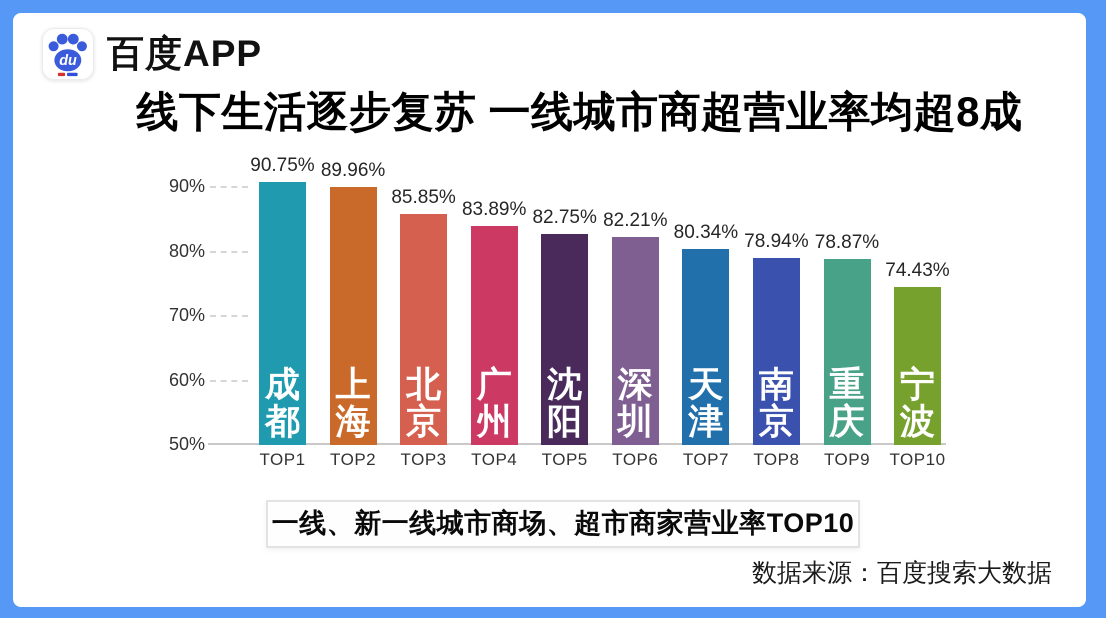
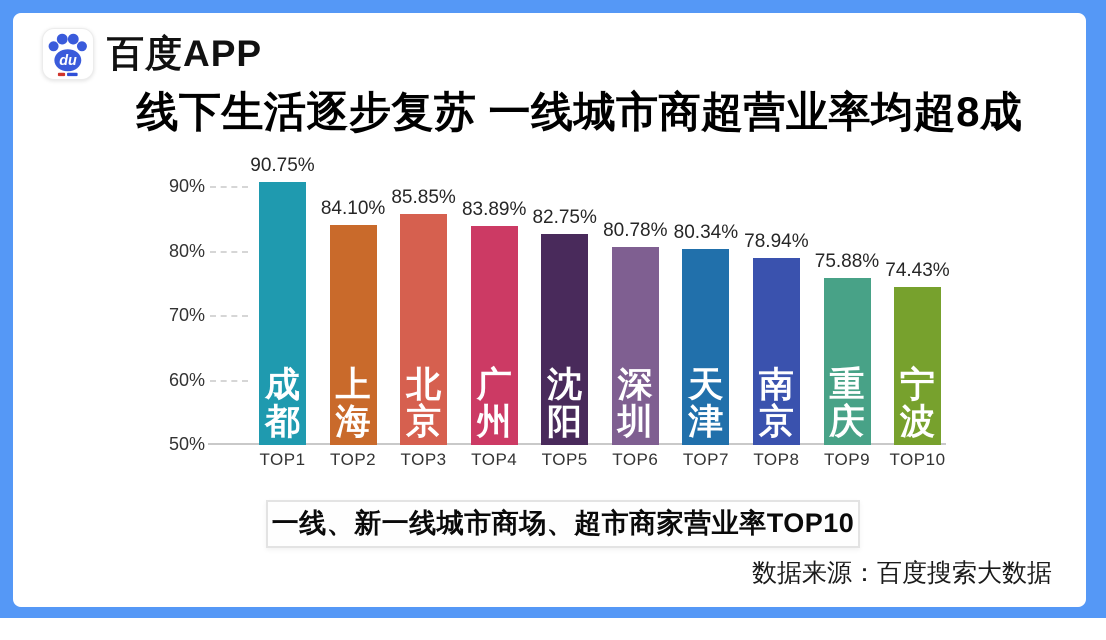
TOP2: 89.96% -> 84.10%
TOP6: 82.21% -> 80.78%
TOP9: 78.87% -> 75.88%
